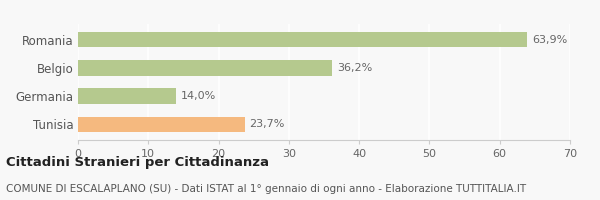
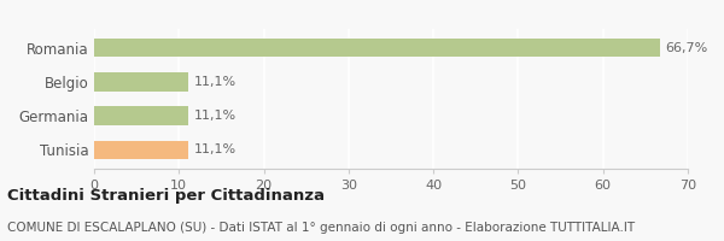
Romania: 63,9% -> 66,7%
Belgio: 36,2% -> 11,1%
Germania: 14,0% -> 11,1%
Tunisia: 23,7% -> 11,1%
